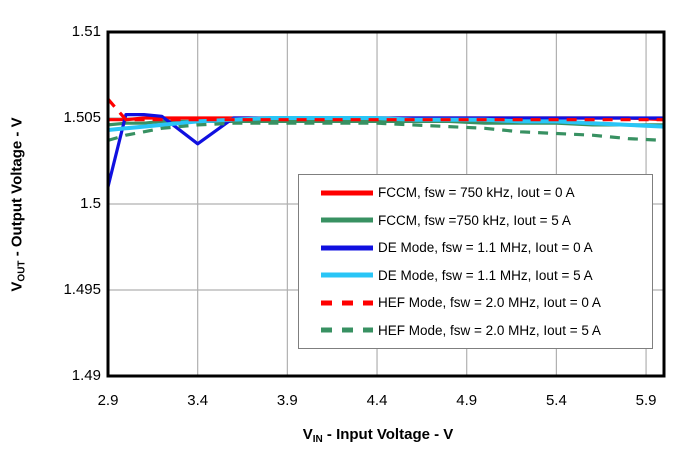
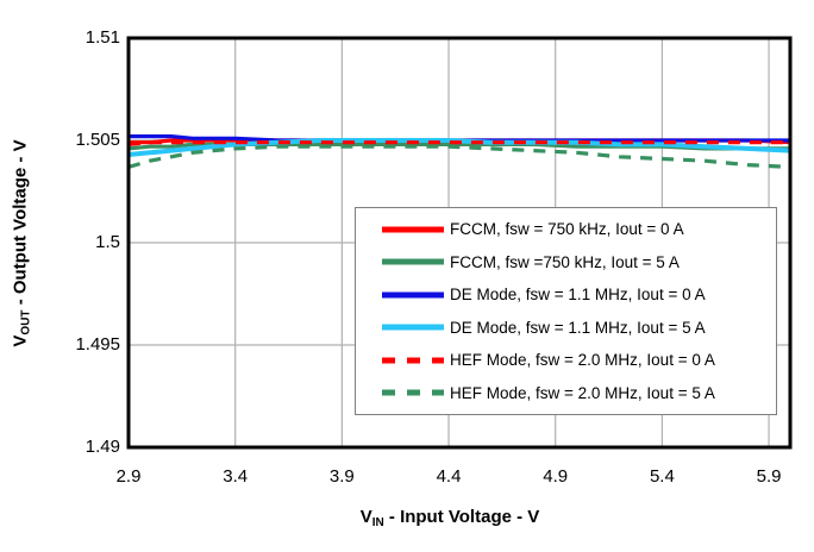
DE Mode, fsw = 1.1 MHz, Iout = 0 A/2.9: 1.5010 -> 1.5052
HEF Mode, fsw = 2.0 MHz, Iout = 0 A/2.9: 1.5061 -> 1.5048
DE Mode, fsw = 1.1 MHz, Iout = 0 A/3.4: 1.5035 -> 1.5051
